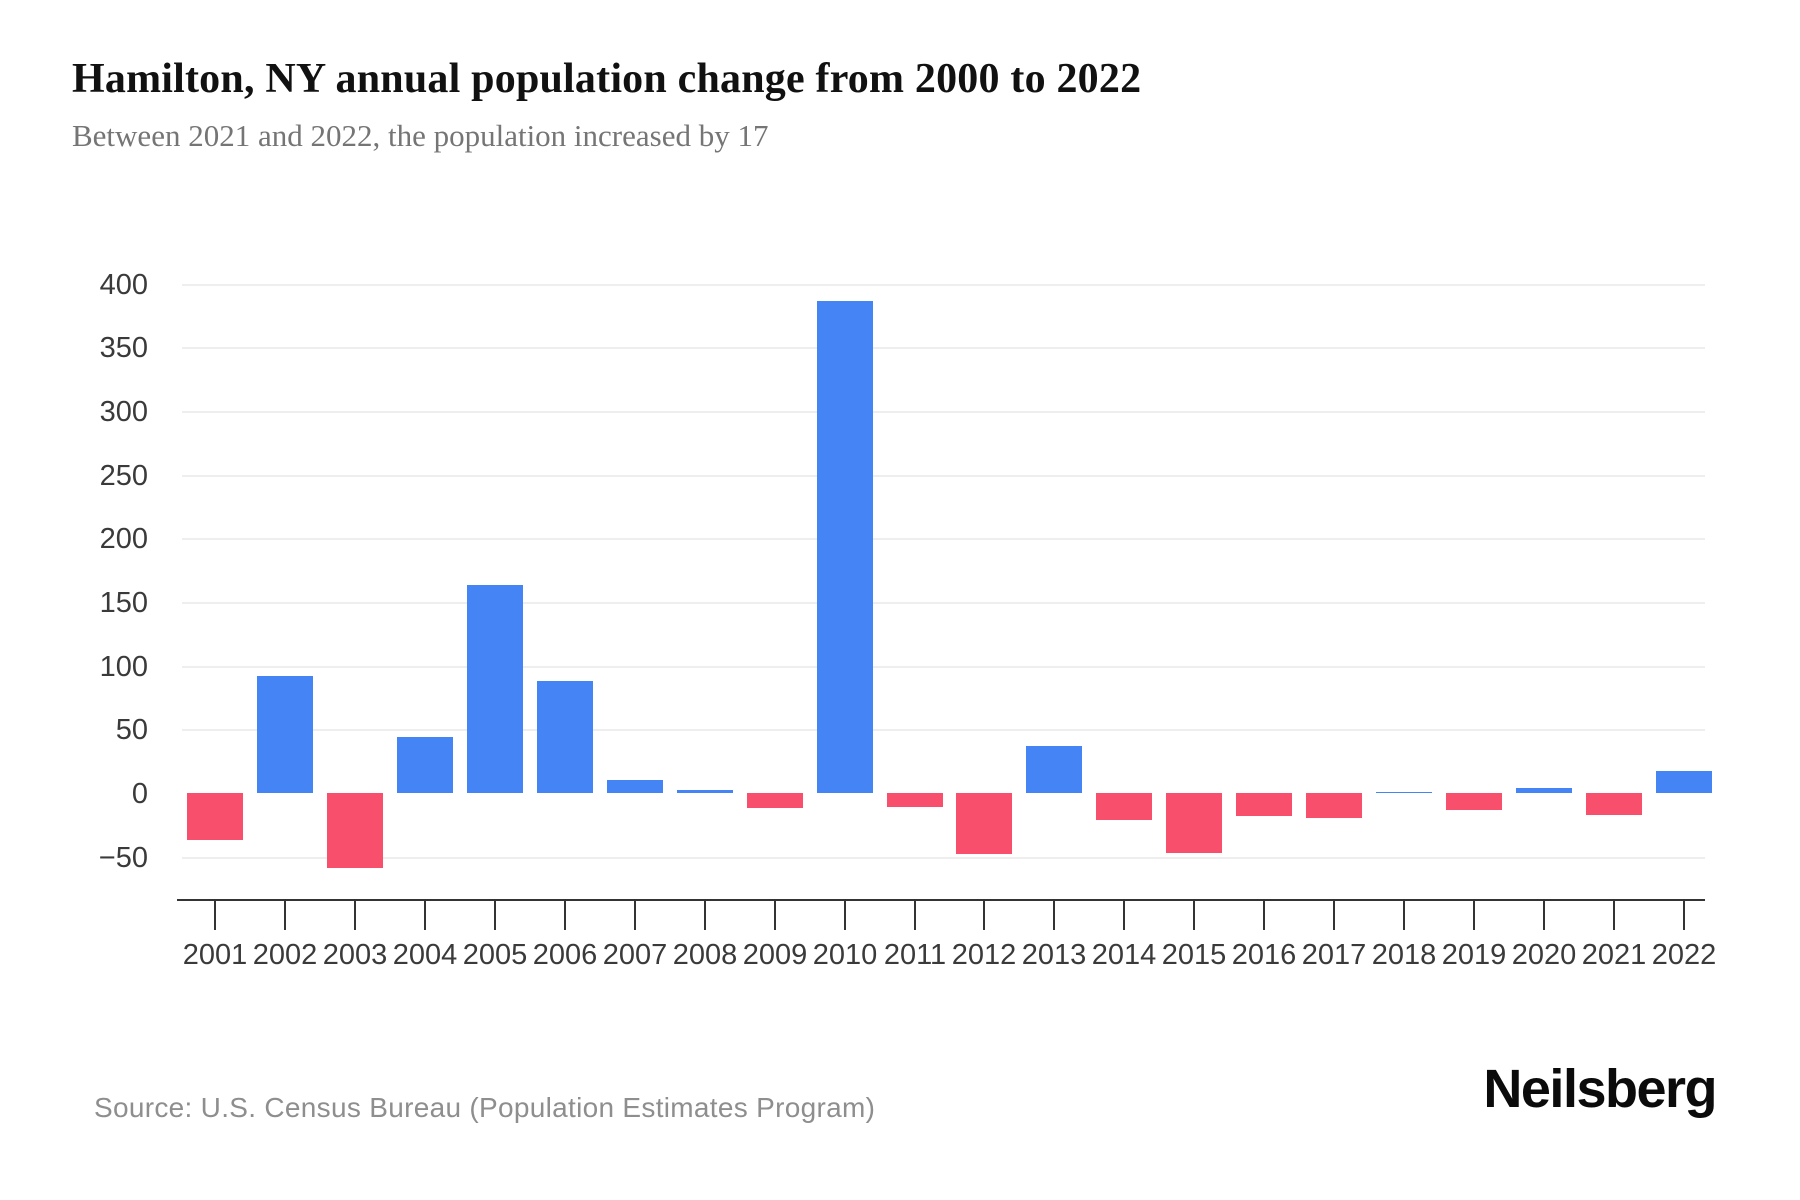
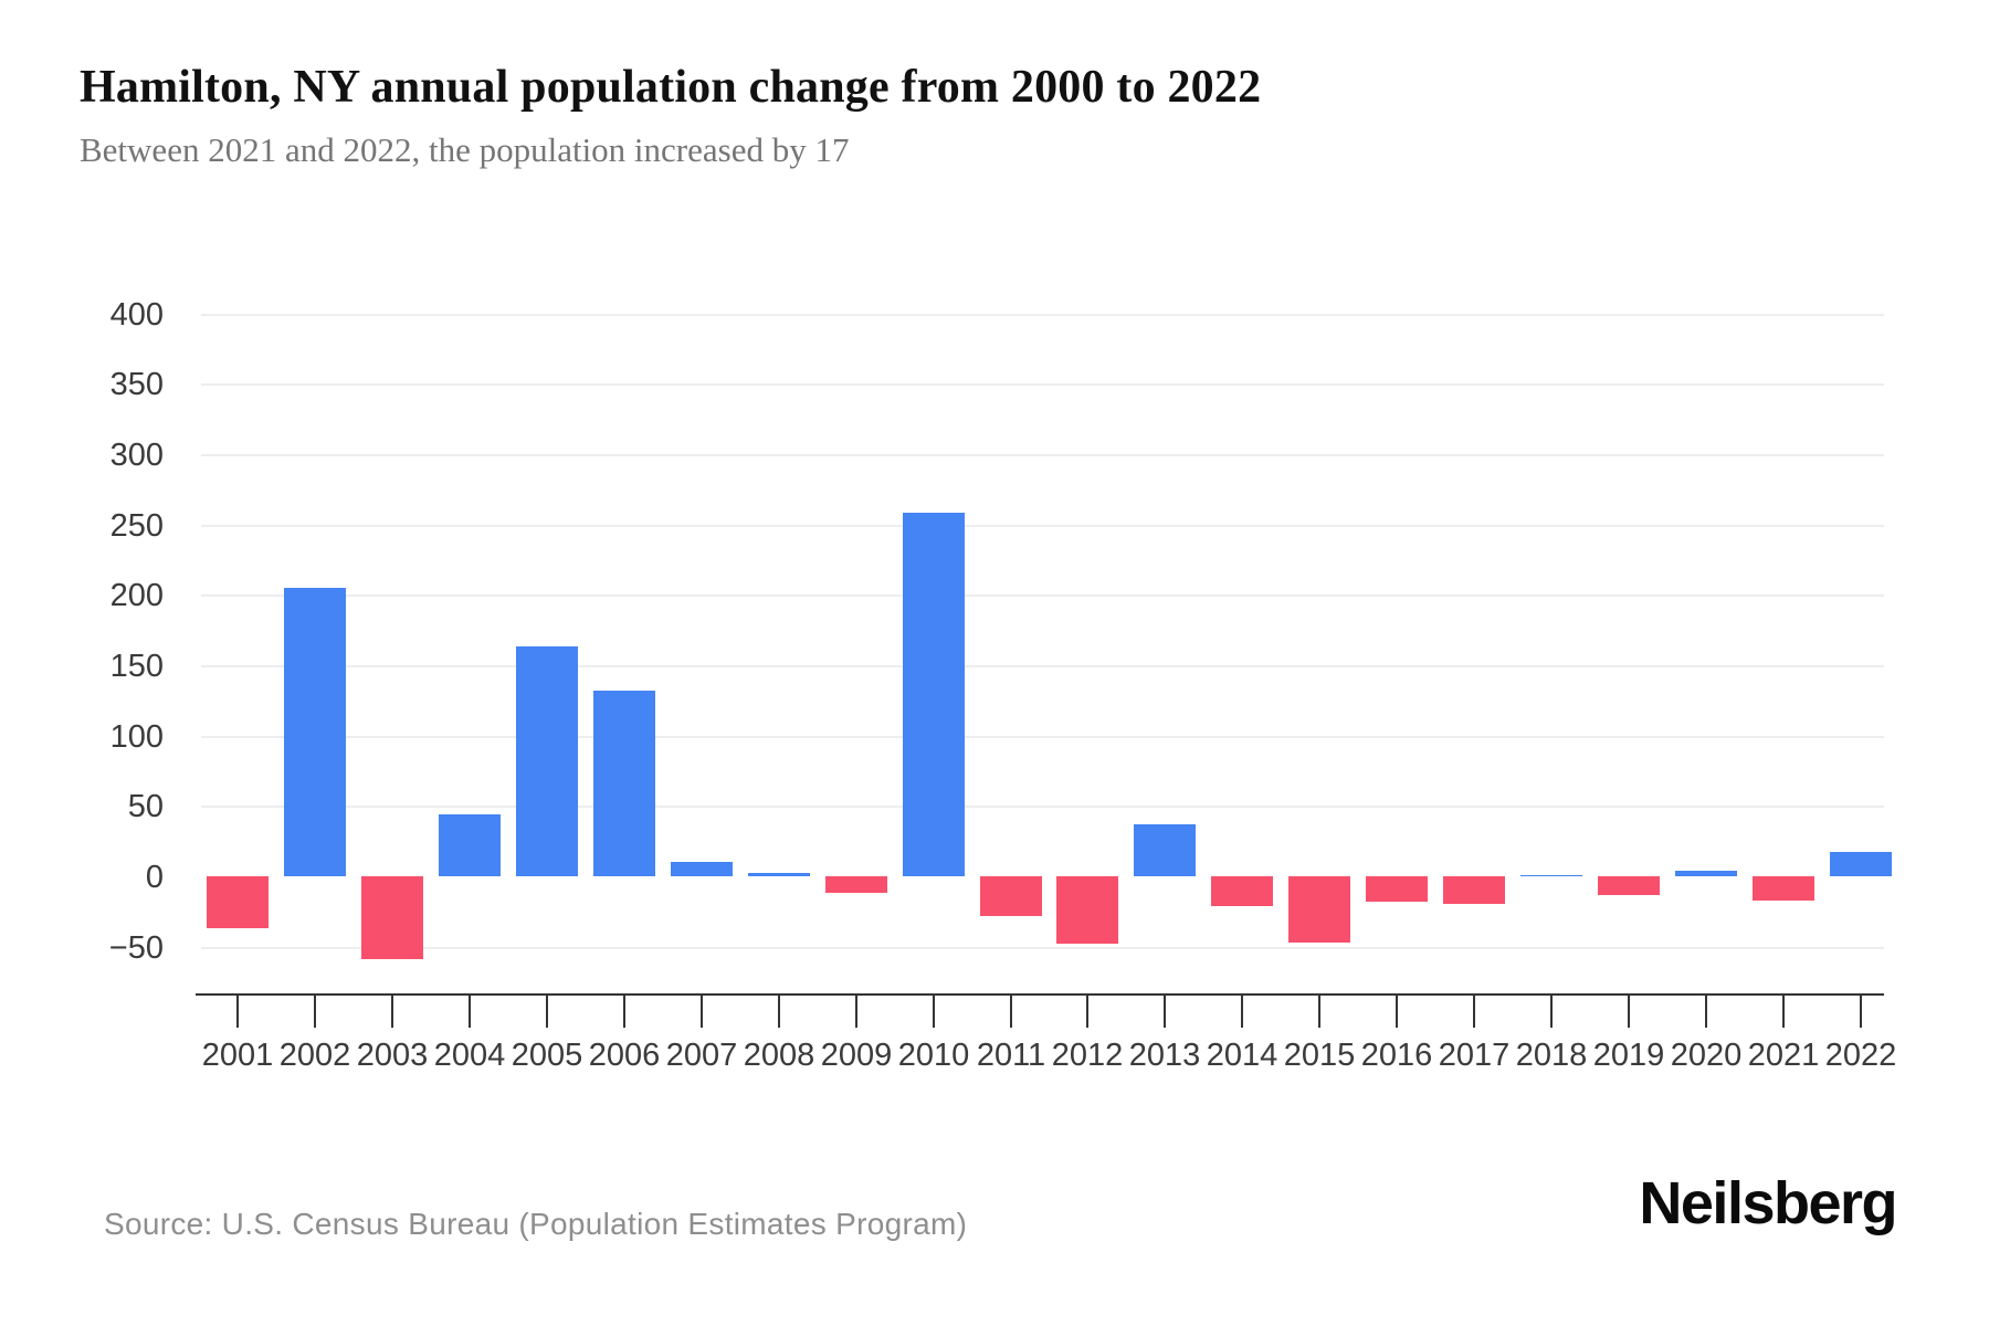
2002: 92 -> 205
2006: 88 -> 132
2010: 386 -> 258
2011: -11 -> -28
